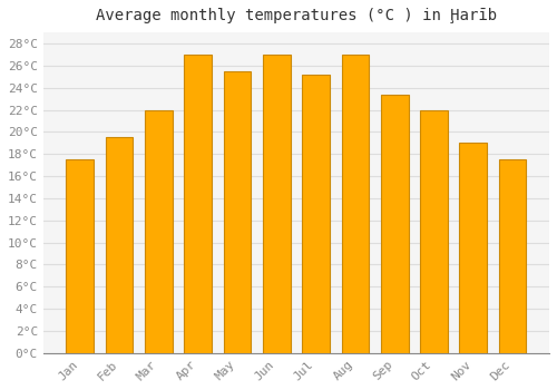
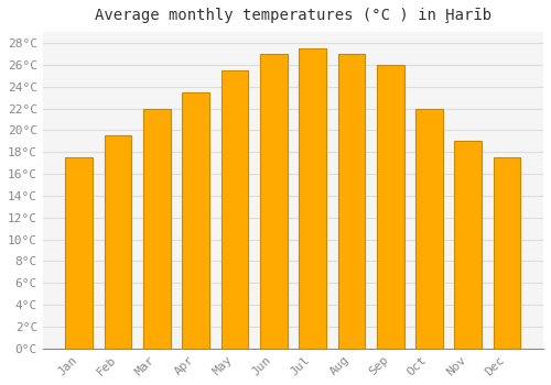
Apr: 27.0°C -> 23.5°C
Jul: 25.2°C -> 27.5°C
Sep: 23.4°C -> 26.0°C
